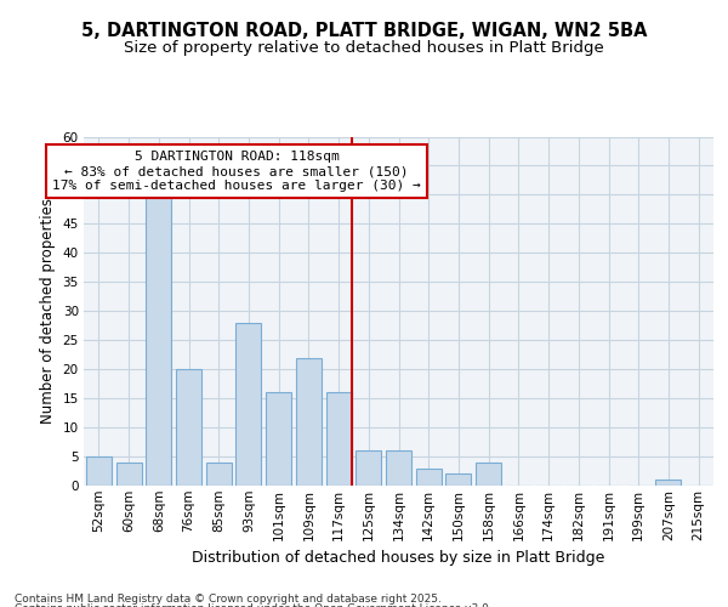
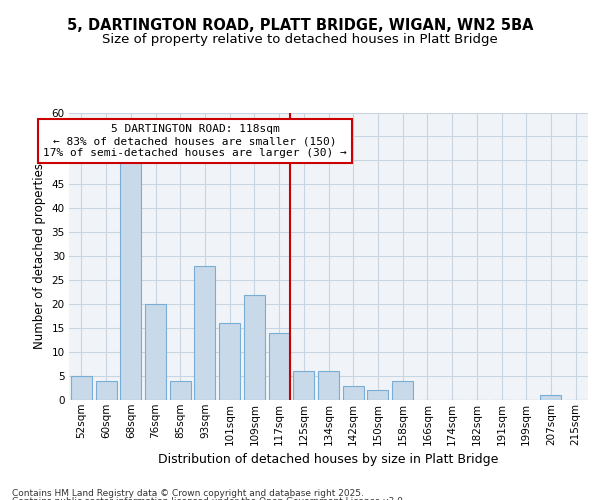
117sqm: 16 -> 14
